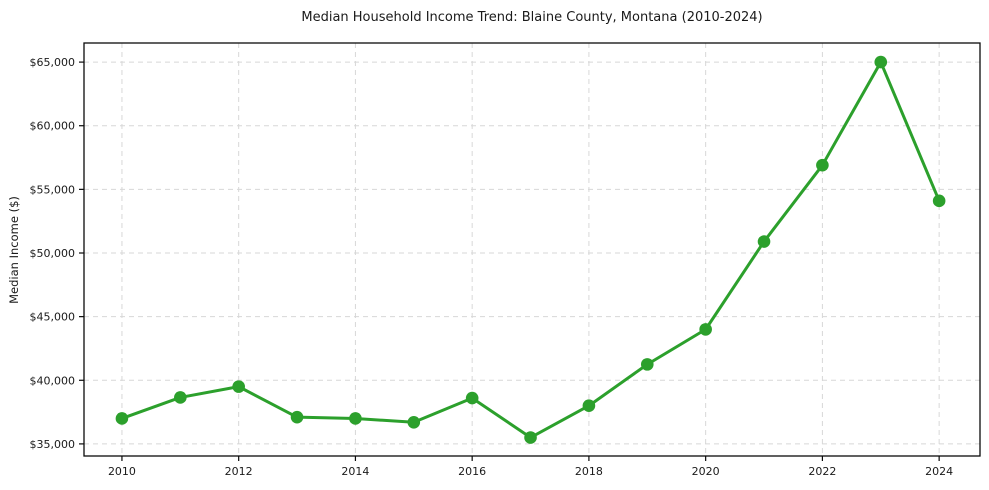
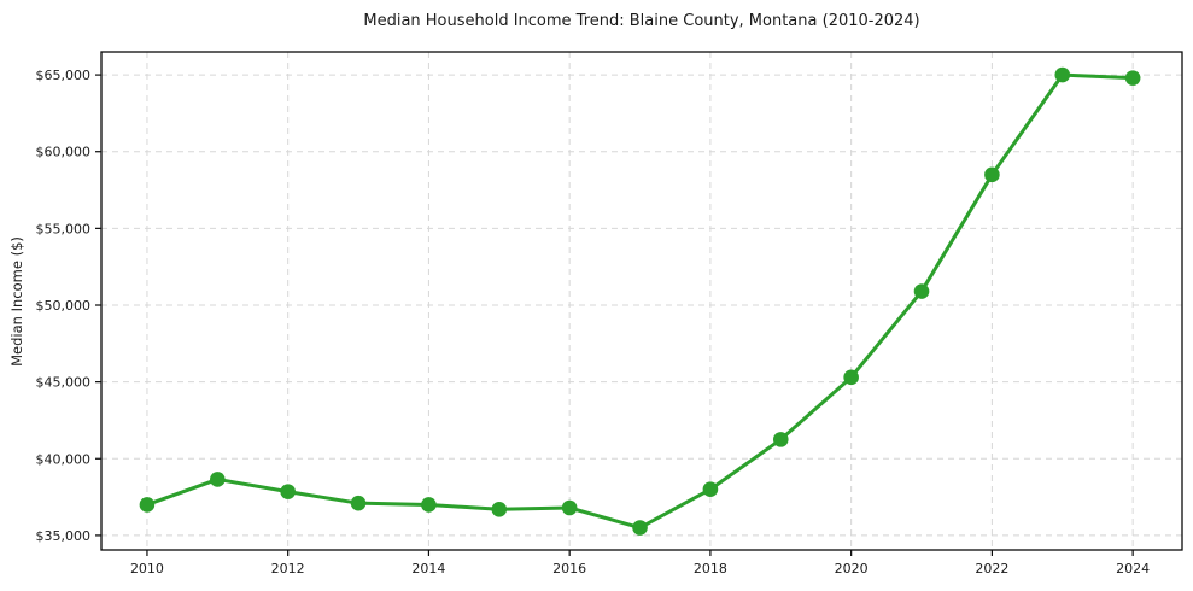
2012: $39500 -> $37800
2016: $38600 -> $36800
2020: $44000 -> $45300
2022: $56900 -> $58500
2024: $54100 -> $64800
